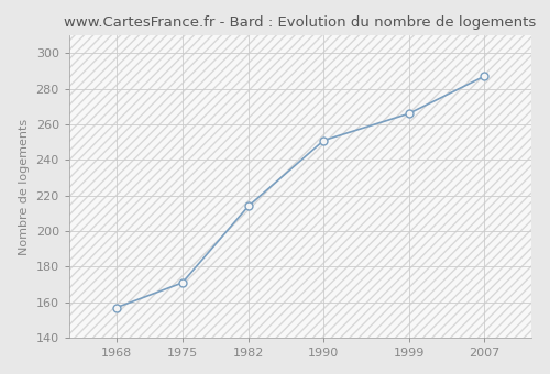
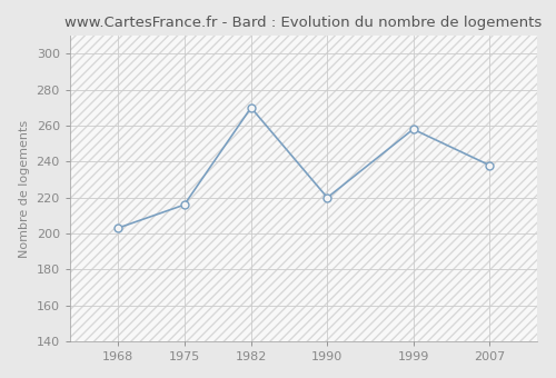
1968: 157 -> 203
1975: 171 -> 216
1982: 214 -> 270
1990: 251 -> 220
1999: 266 -> 258
2007: 287 -> 238
